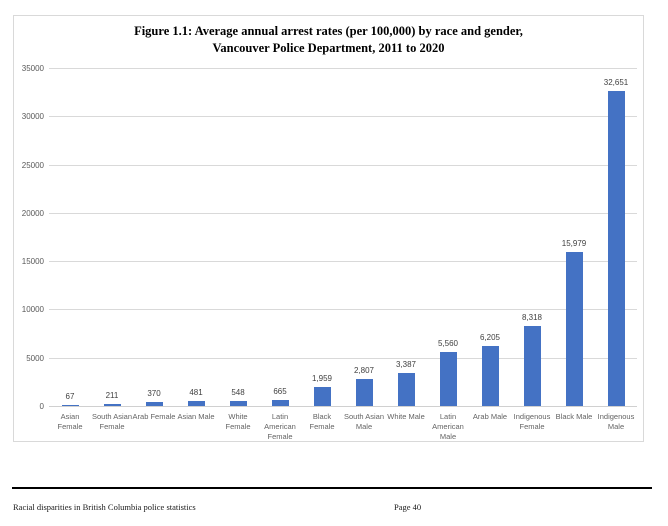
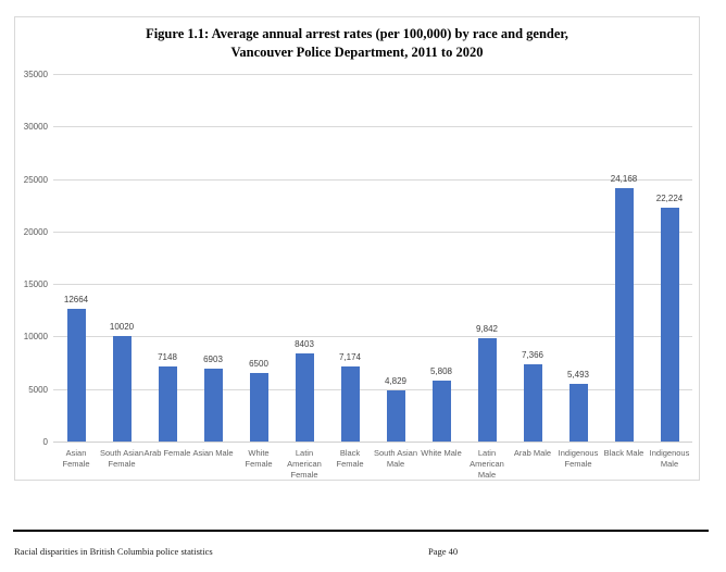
Asian Female: 67 -> 12664
South Asian Female: 211 -> 10020
Arab Female: 370 -> 7148
Asian Male: 481 -> 6903
White Female: 548 -> 6500
Latin American Female: 665 -> 8403
Black Female: 1,959 -> 7,174
South Asian Male: 2,807 -> 4,829
White Male: 3,387 -> 5,808
Latin American Male: 5,560 -> 9,842
Arab Male: 6,205 -> 7,366
Indigenous Female: 8,318 -> 5,493
Black Male: 15,979 -> 24,168
Indigenous Male: 32,651 -> 22,224
